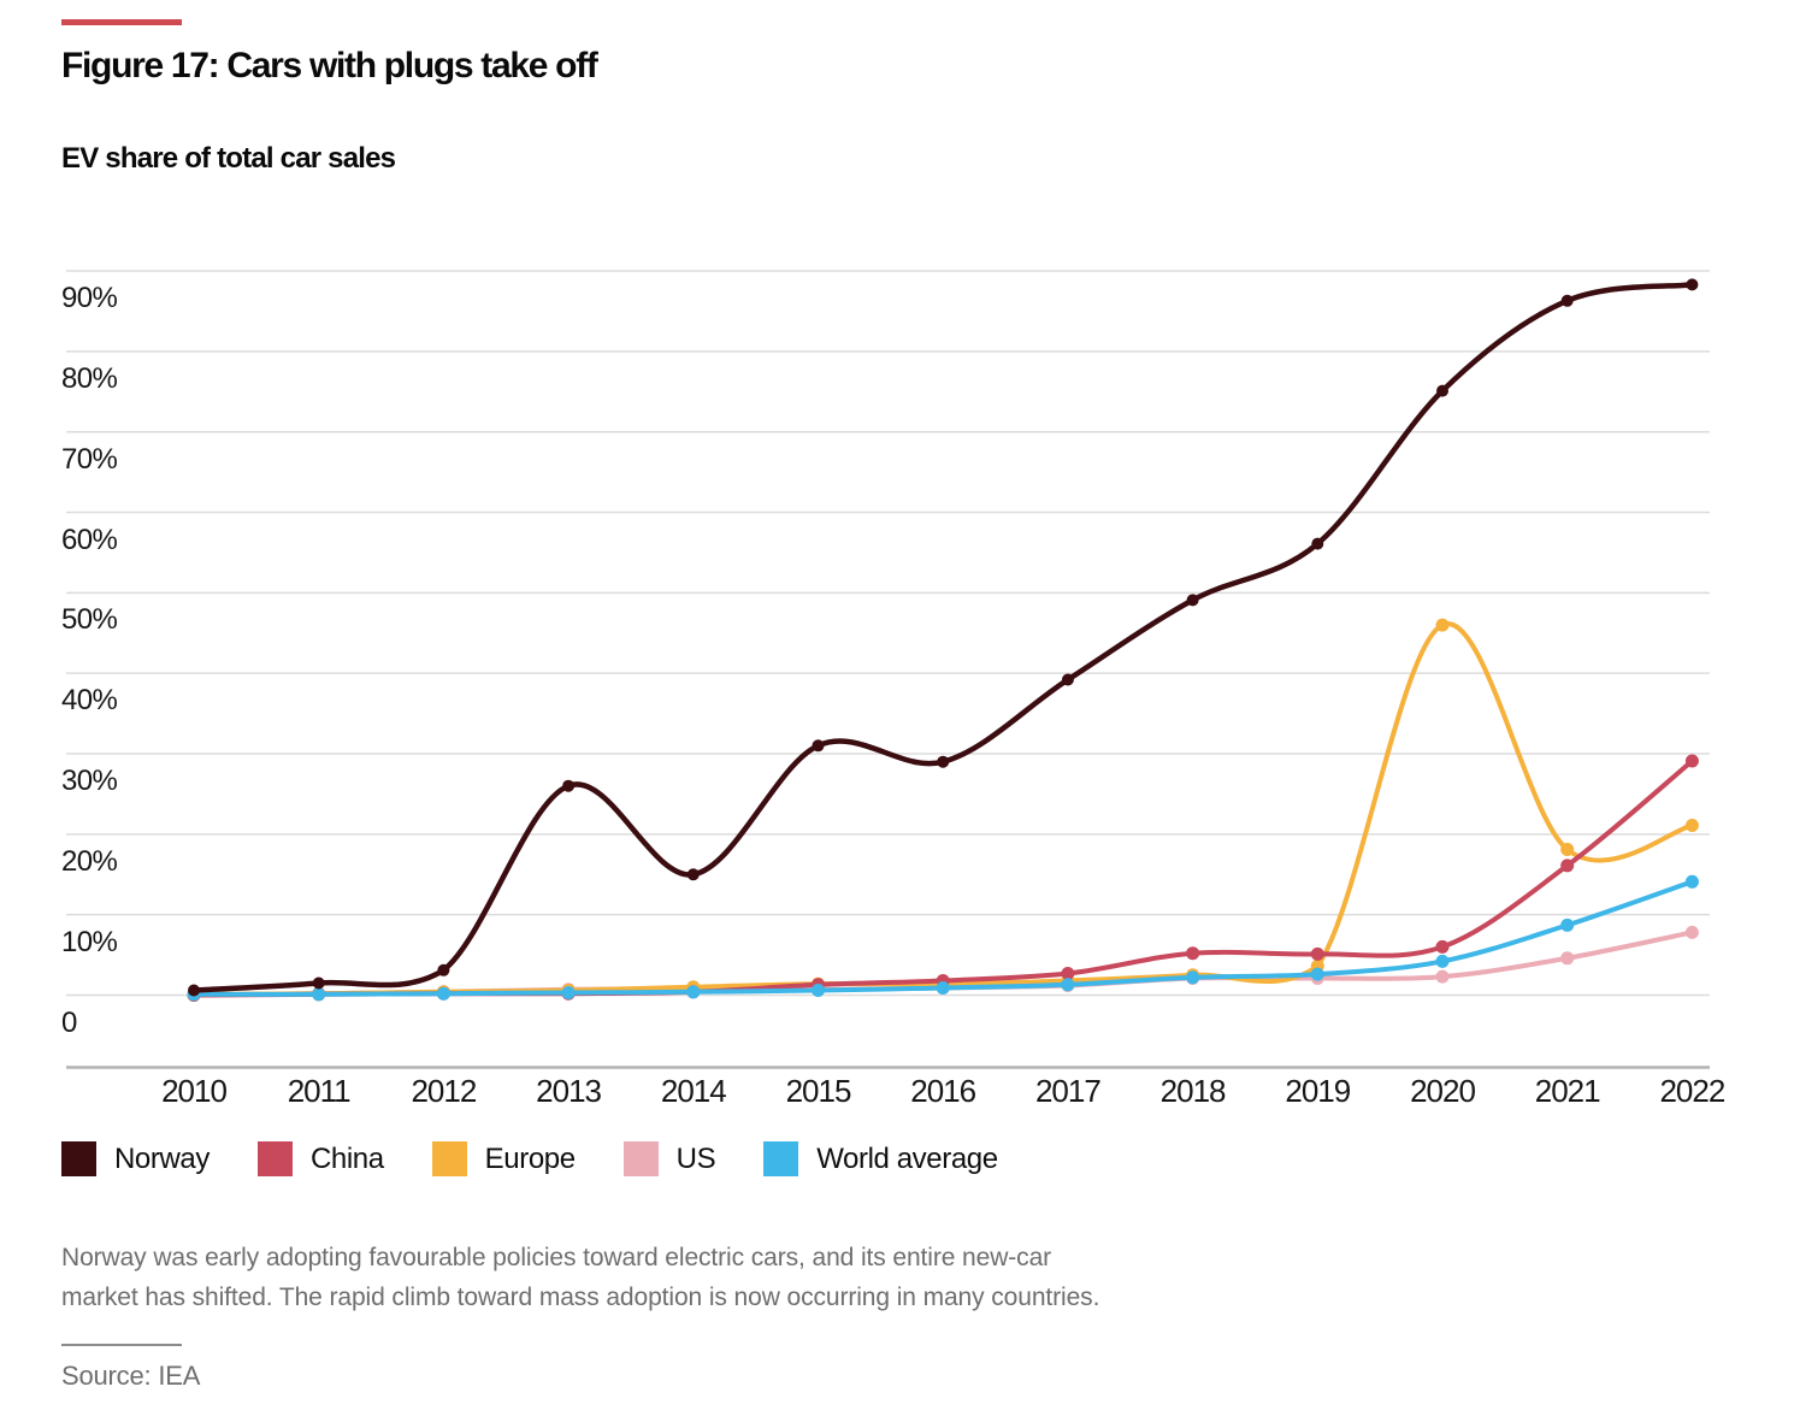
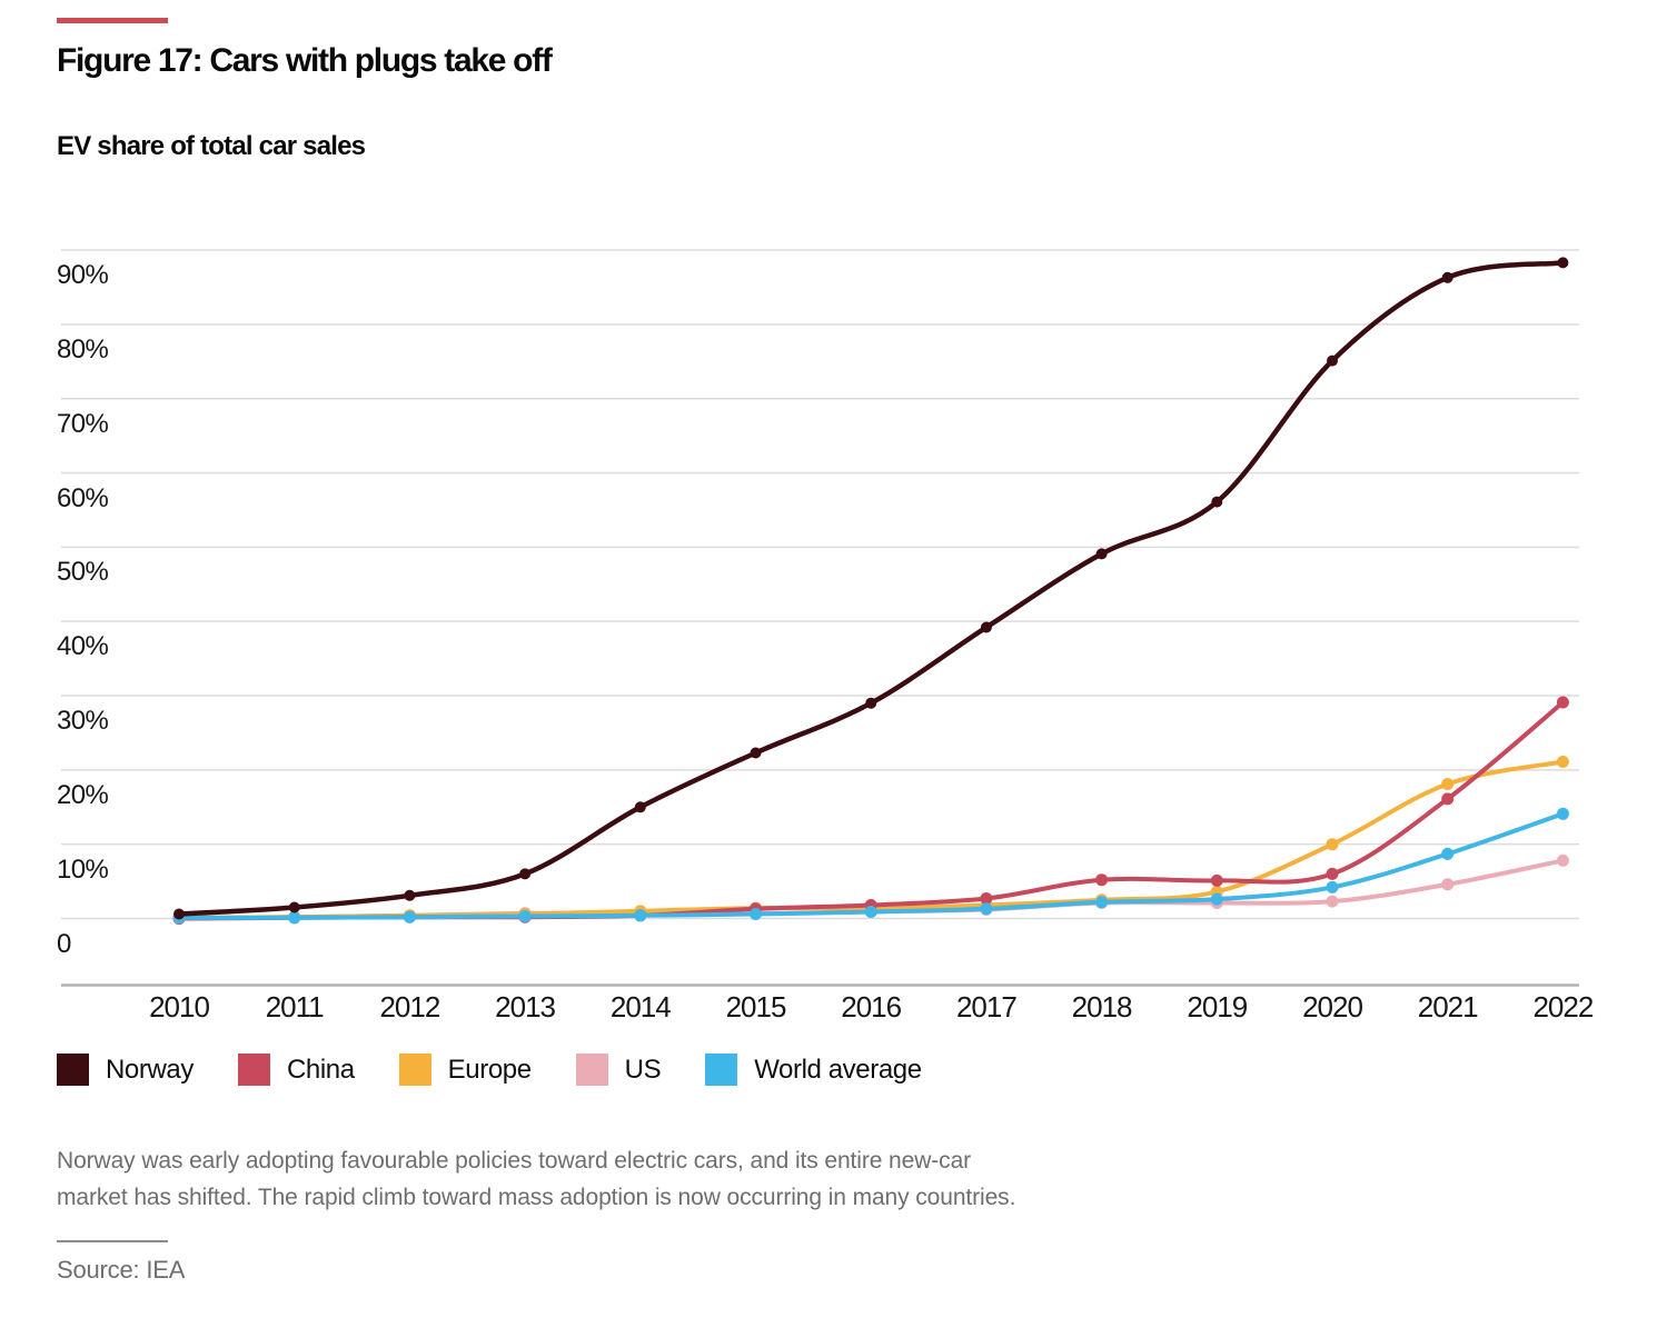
Norway/2013: 26% -> 6%
Norway/2015: 31% -> 22%
Europe/2020: 46% -> 10%
